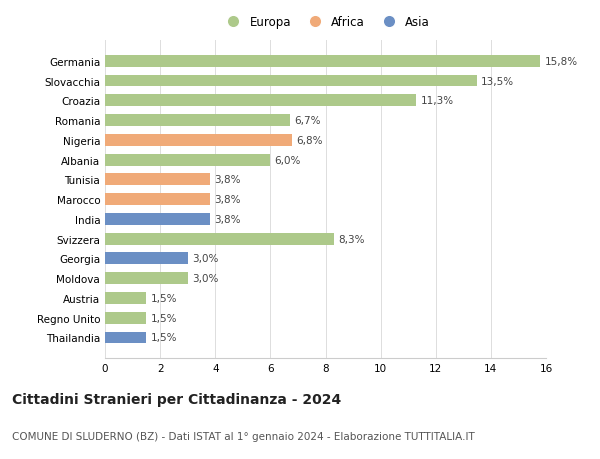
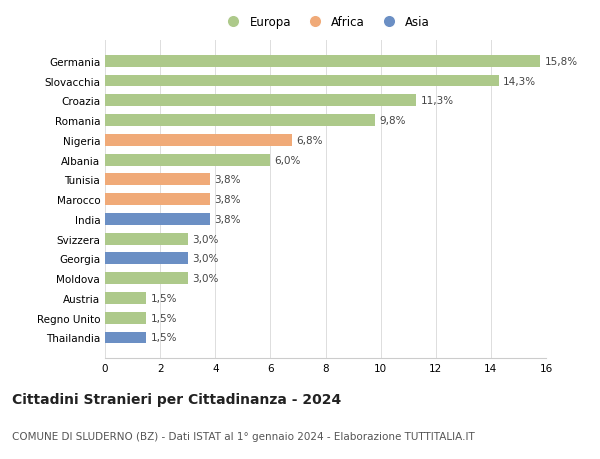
Slovacchia: 13,5% -> 14,3%
Romania: 6,7% -> 9,8%
Svizzera: 8,3% -> 3,0%
